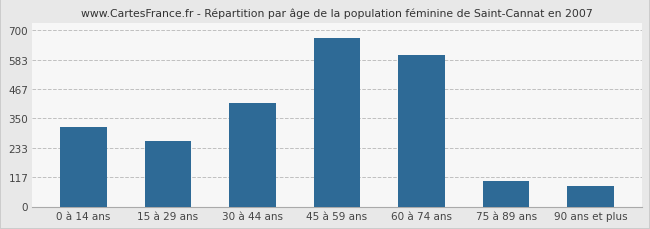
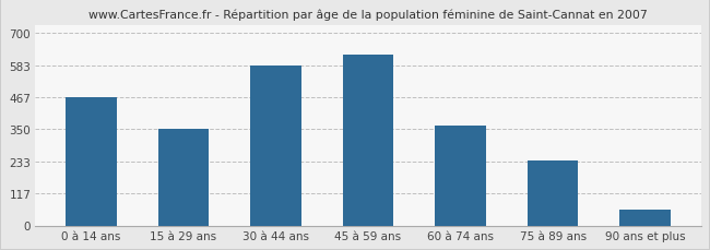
0 à 14 ans: 315 -> 467
15 à 29 ans: 260 -> 350
30 à 44 ans: 410 -> 583
45 à 59 ans: 670 -> 621
60 à 74 ans: 600 -> 362
75 à 89 ans: 100 -> 238
90 ans et plus: 80 -> 56
